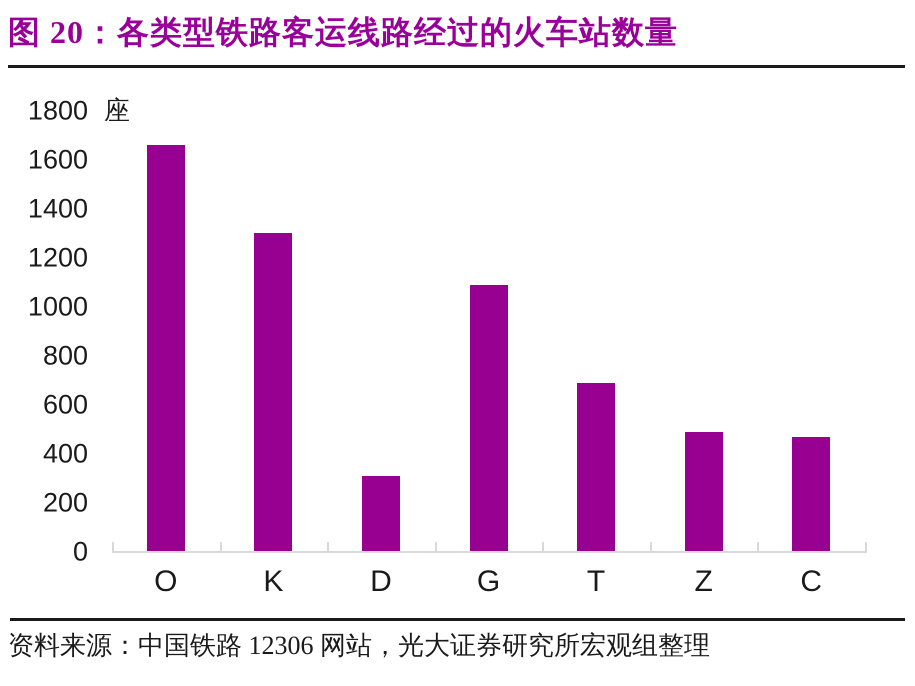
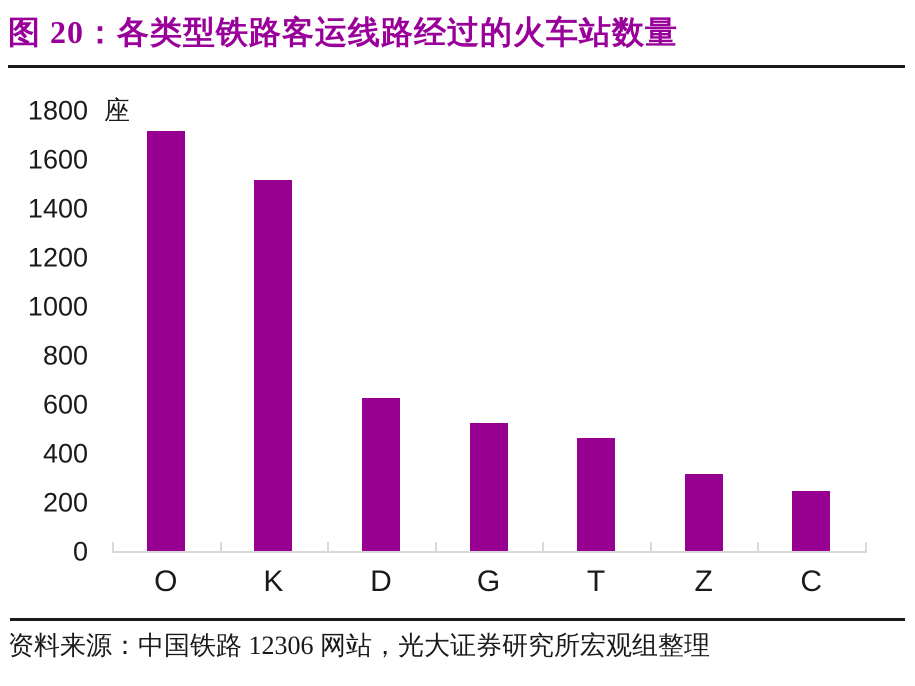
O: 1660 -> 1720
K: 1300 -> 1520
D: 310 -> 630
G: 1090 -> 520
T: 690 -> 460
Z: 490 -> 320
C: 470 -> 250
